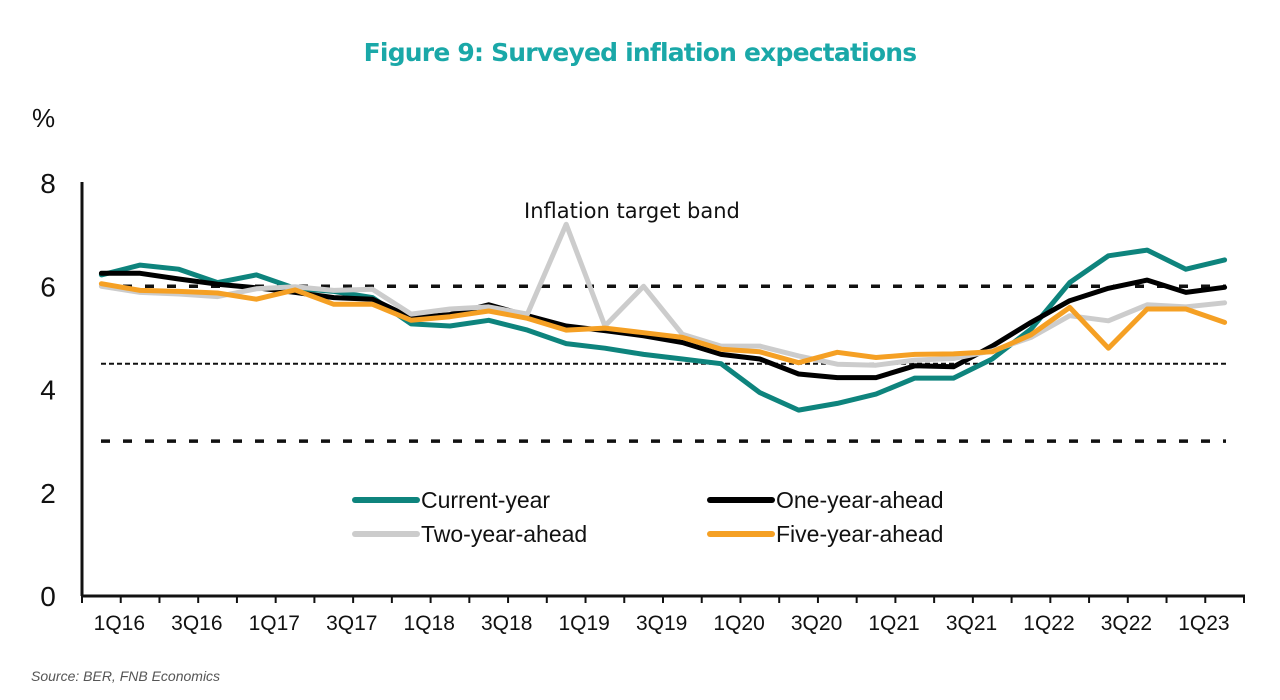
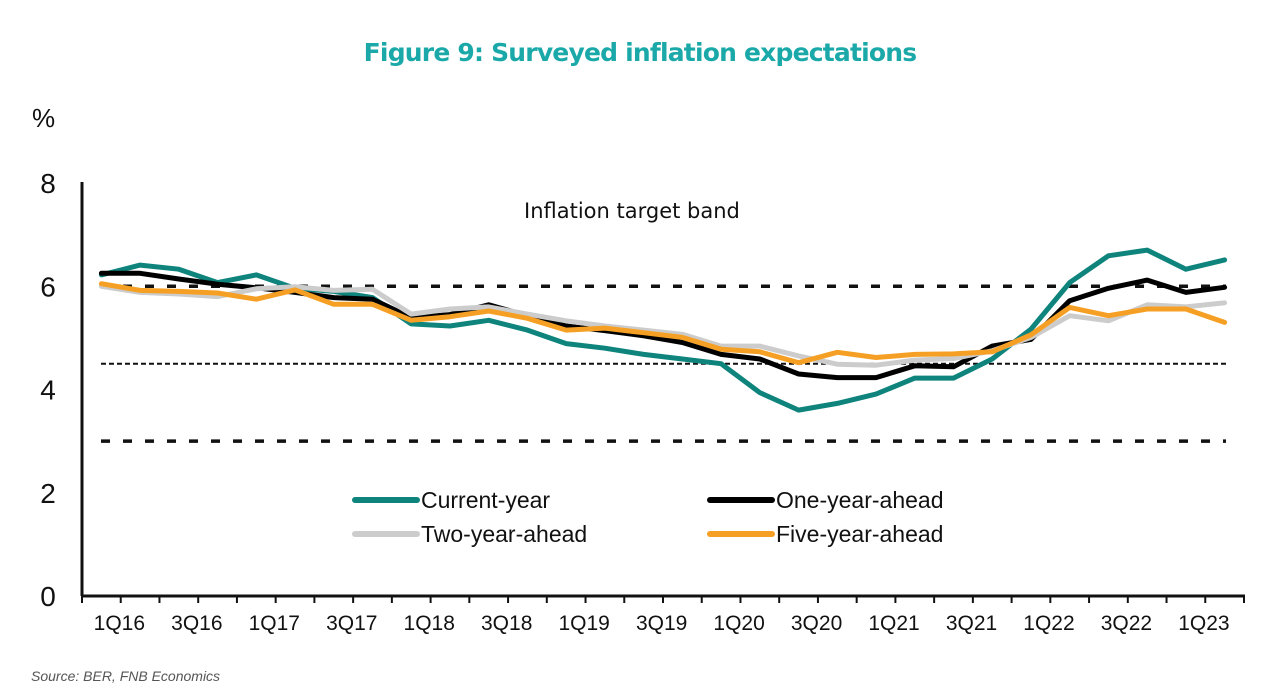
Two-year-ahead/1Q19: 7.2 -> 5.3
Two-year-ahead/3Q19: 6.0 -> 5.2
One-year-ahead/1Q22: 5.3 -> 5.0
Five-year-ahead/3Q22: 4.8 -> 5.4
